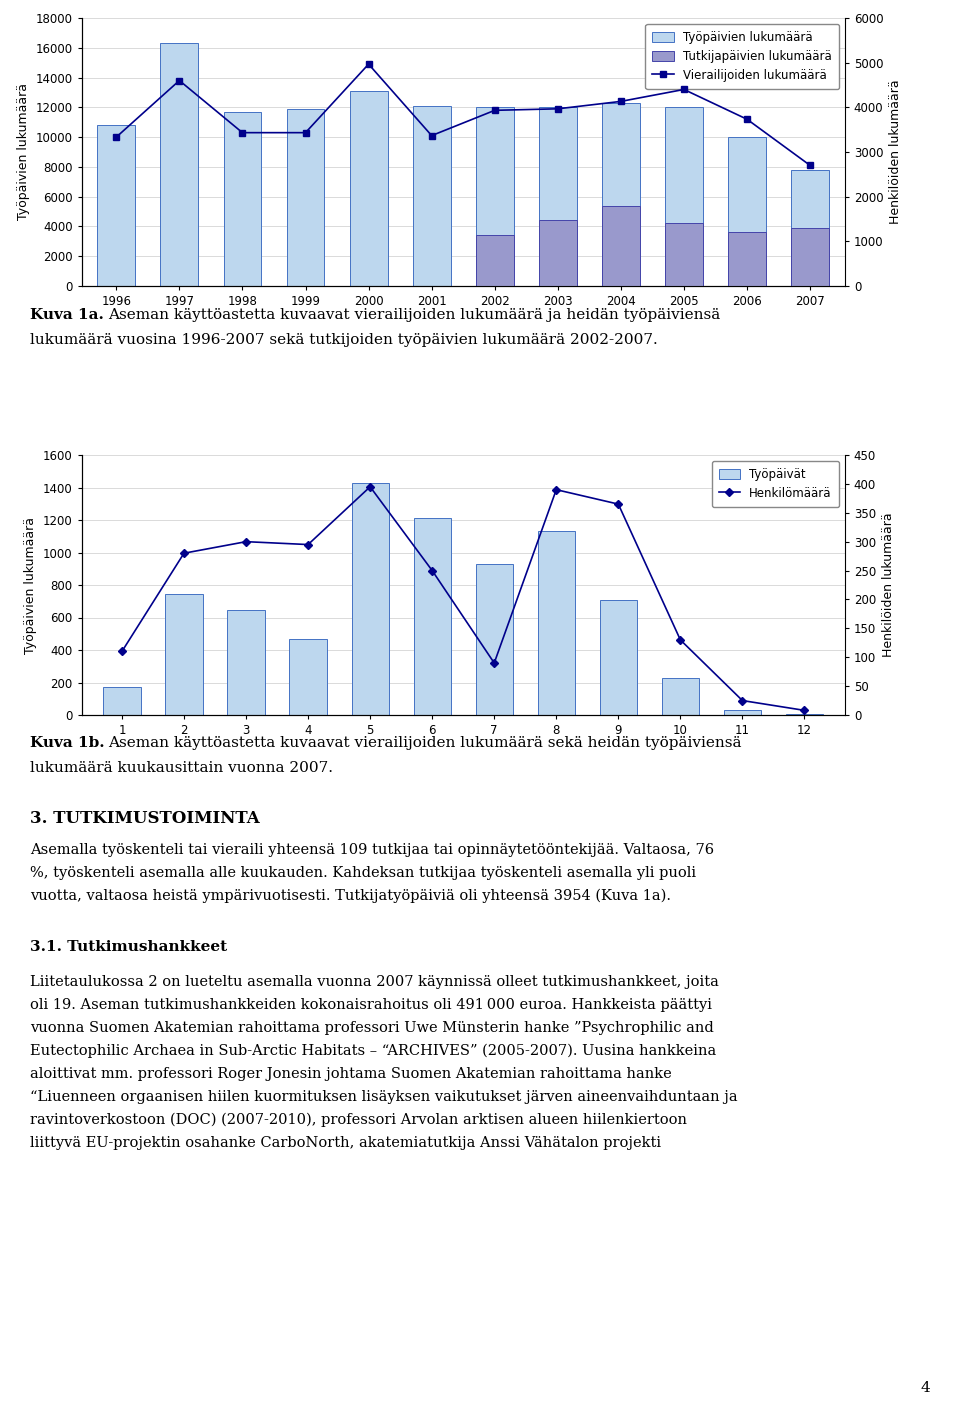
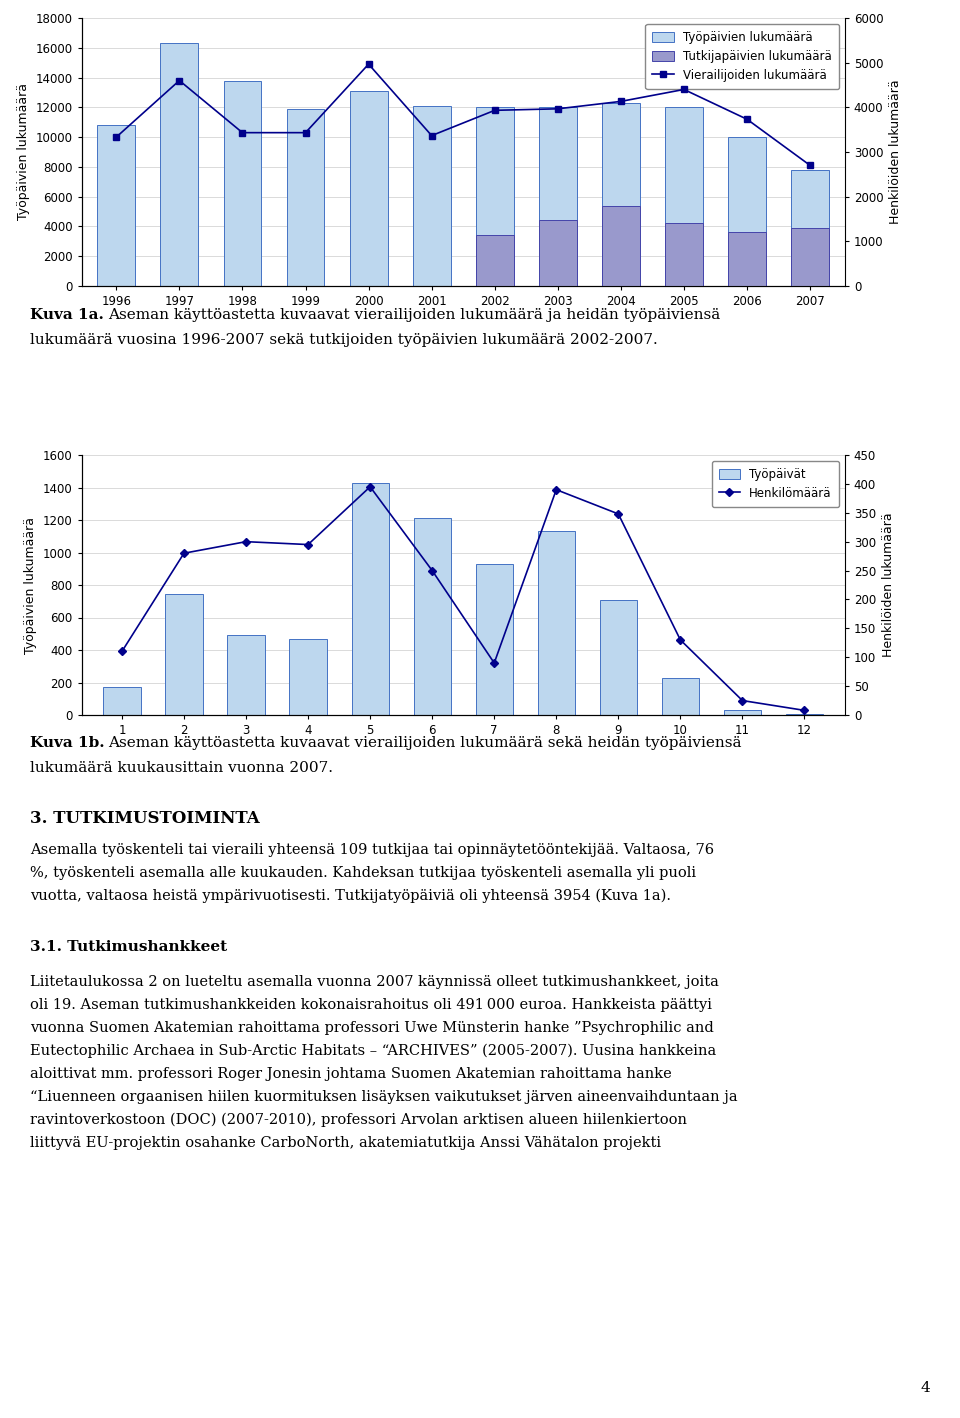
Työpäivien lukumäärä/1998: 11700 -> 13800
Työpäivät/3: 640 -> 490
Henkilömäärä/9: 365 -> 348
